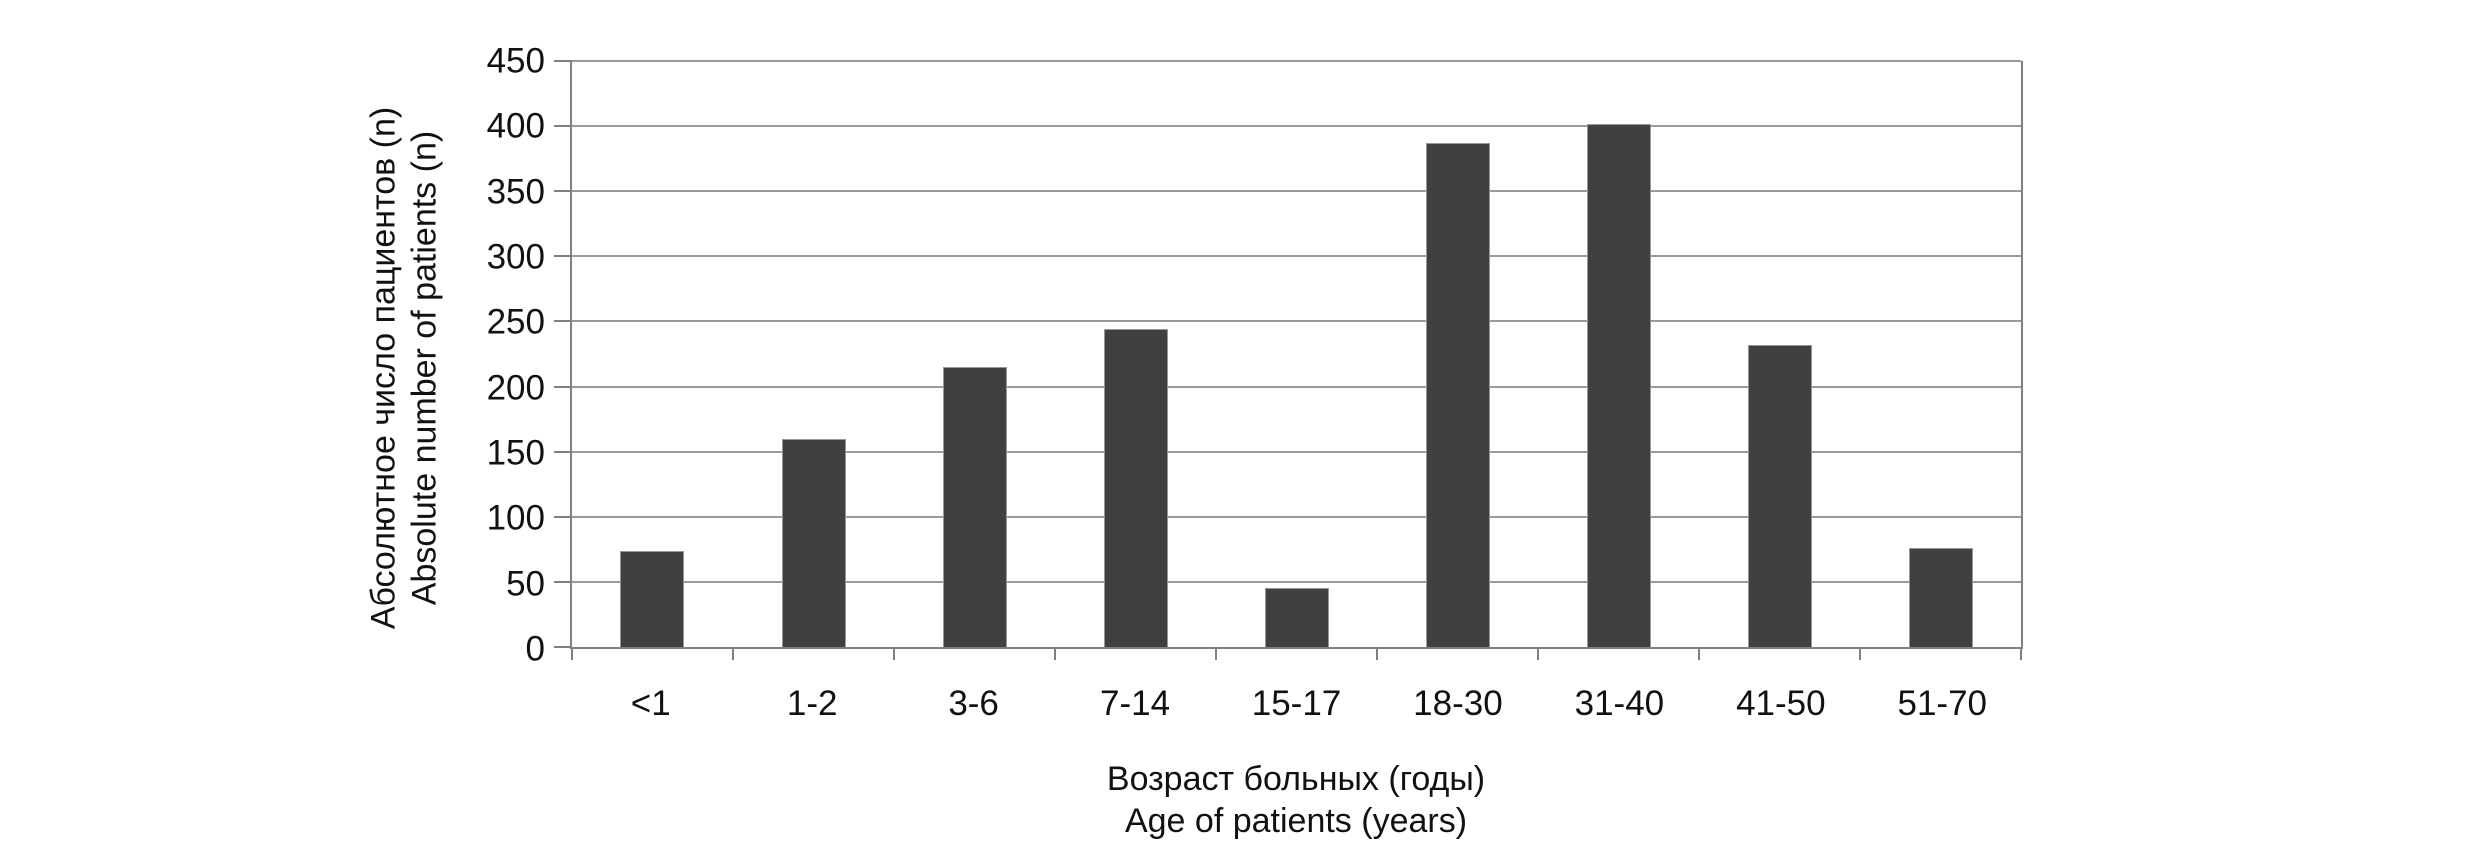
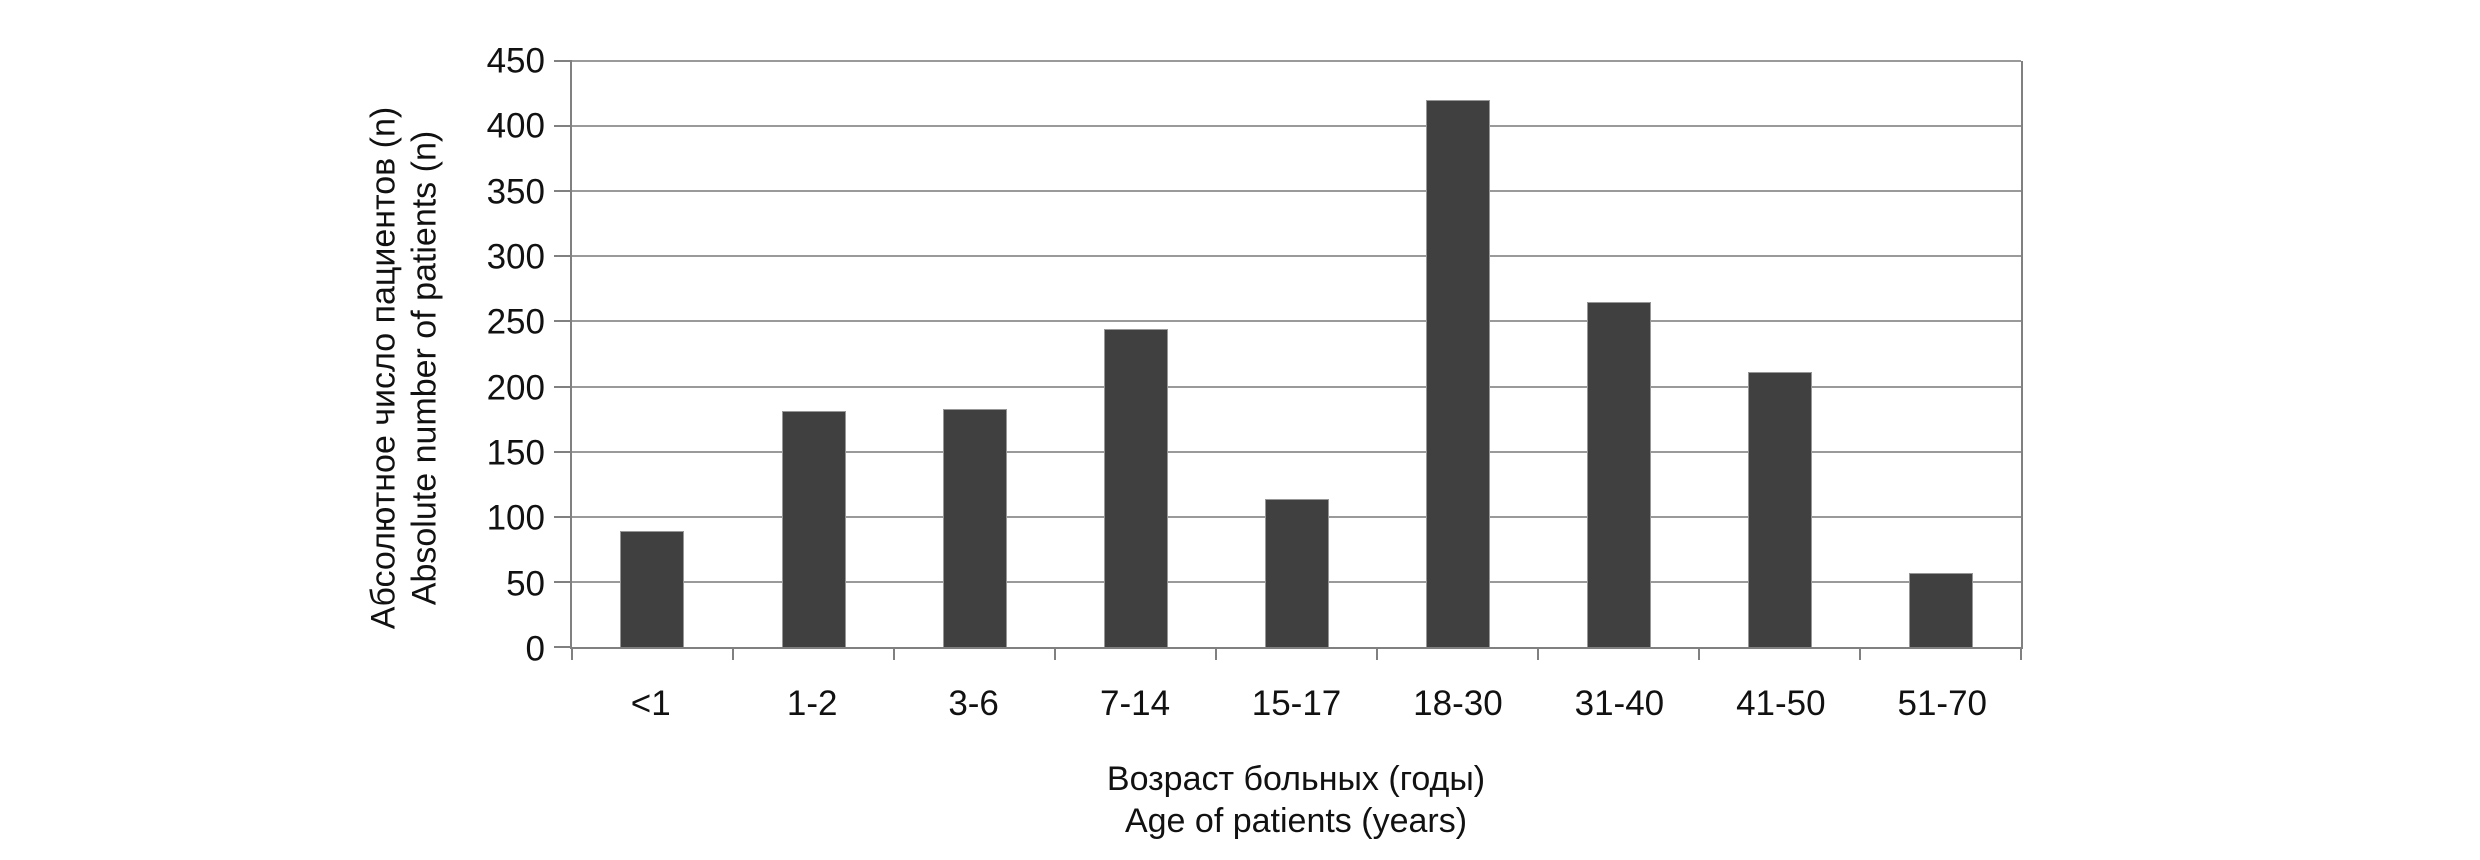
<1: 74 -> 89
1-2: 160 -> 181
3-6: 215 -> 183
15-17: 45 -> 114
18-30: 387 -> 420
31-40: 402 -> 265
41-50: 232 -> 211
51-70: 76 -> 57
